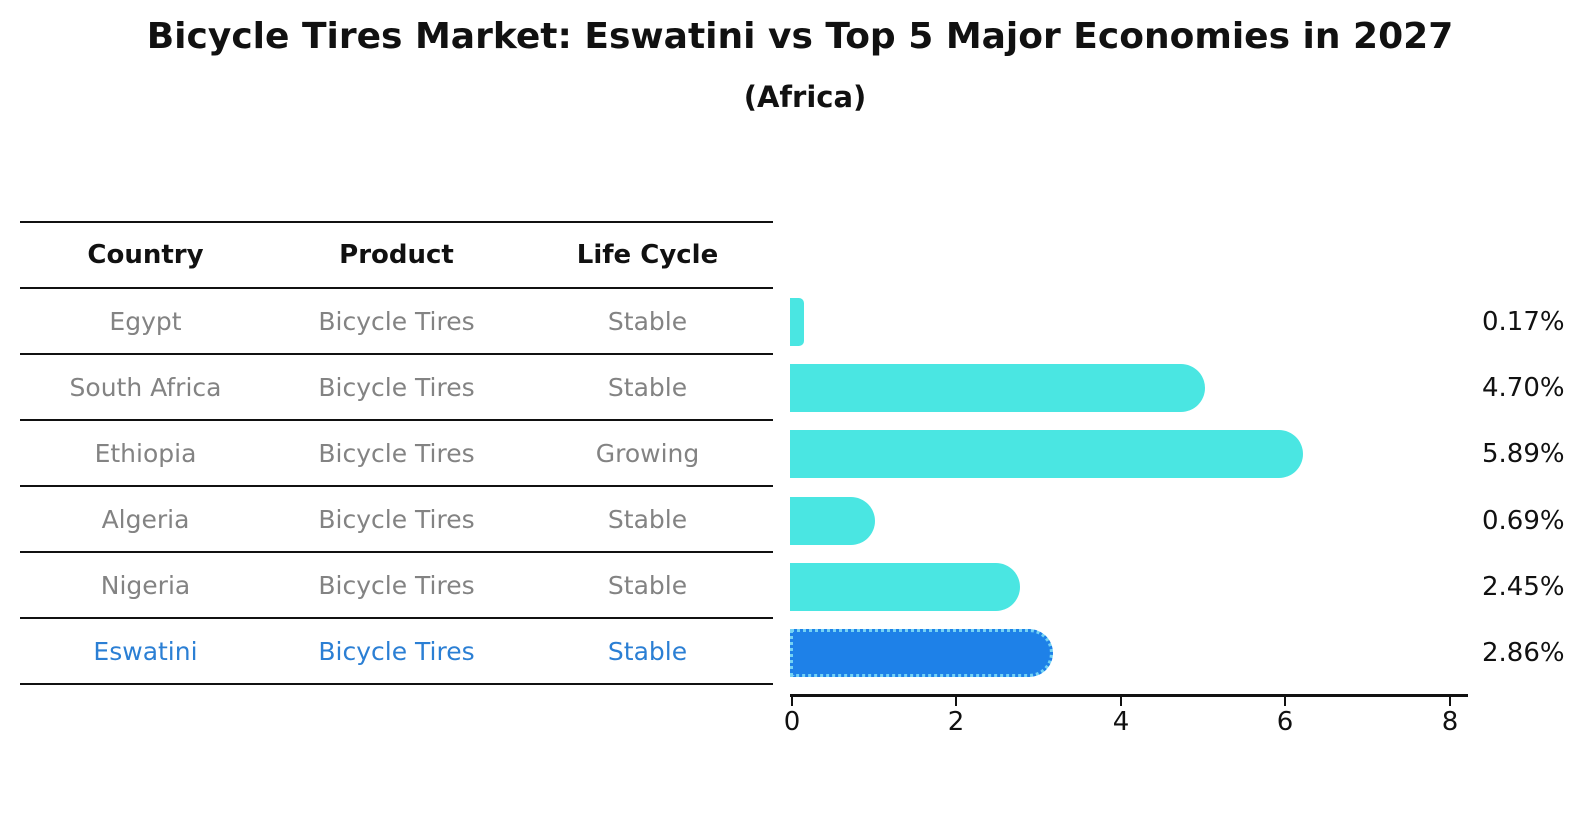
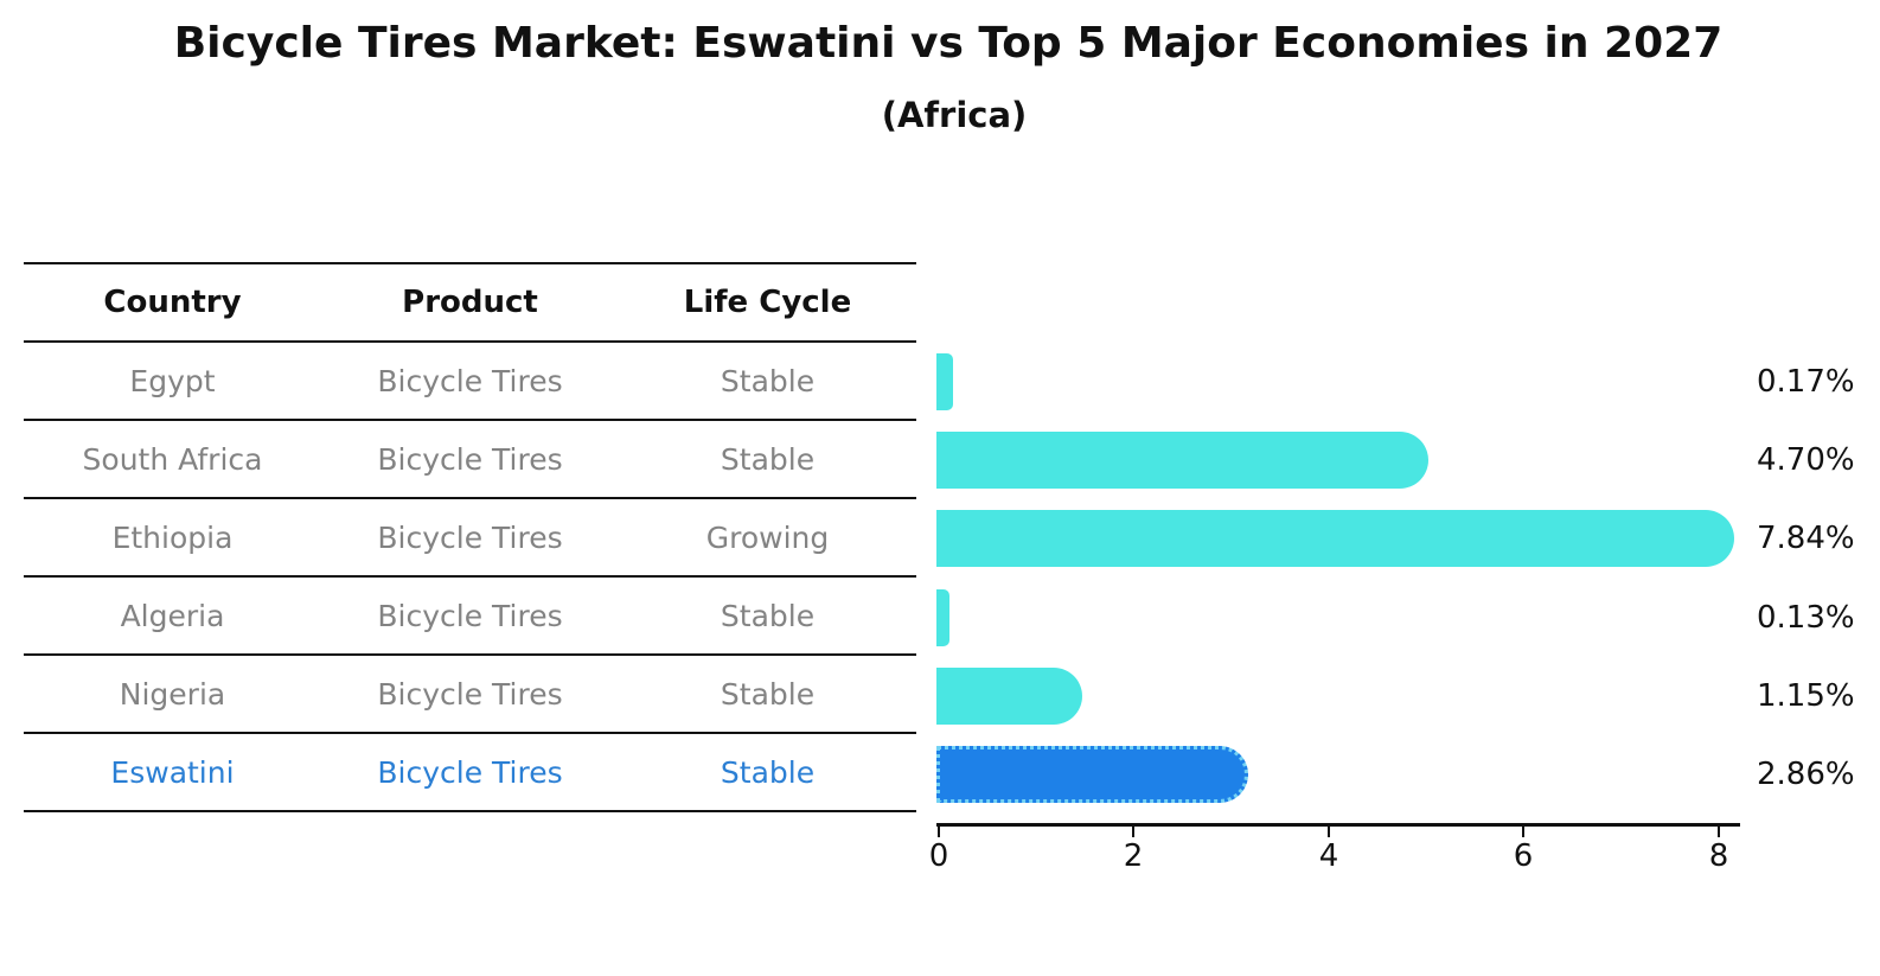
Ethiopia: 5.89% -> 7.84%
Algeria: 0.69% -> 0.13%
Nigeria: 2.45% -> 1.15%
